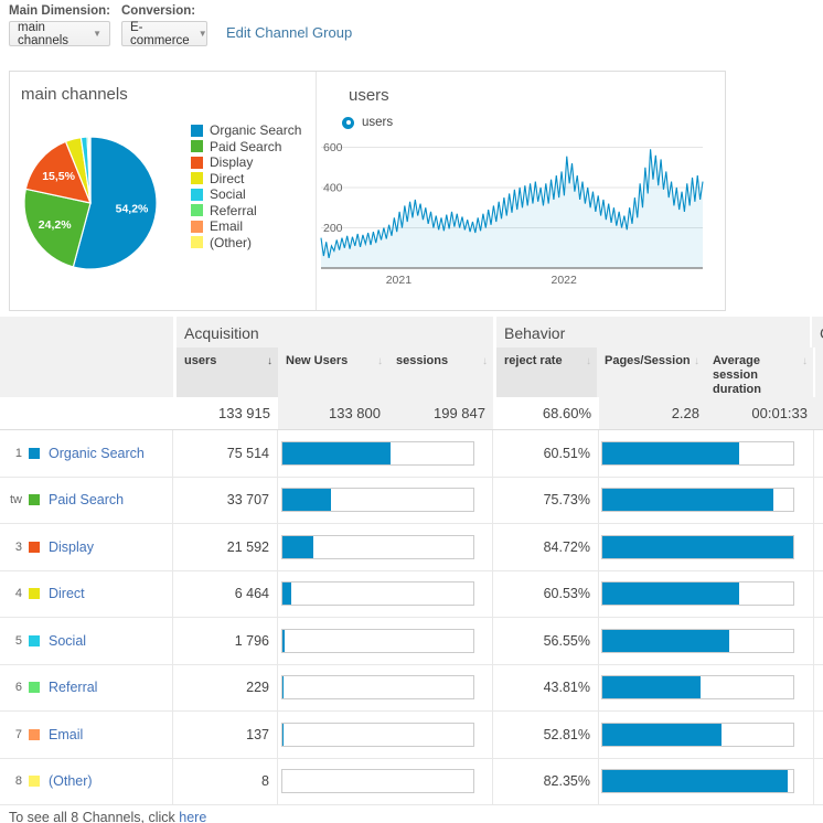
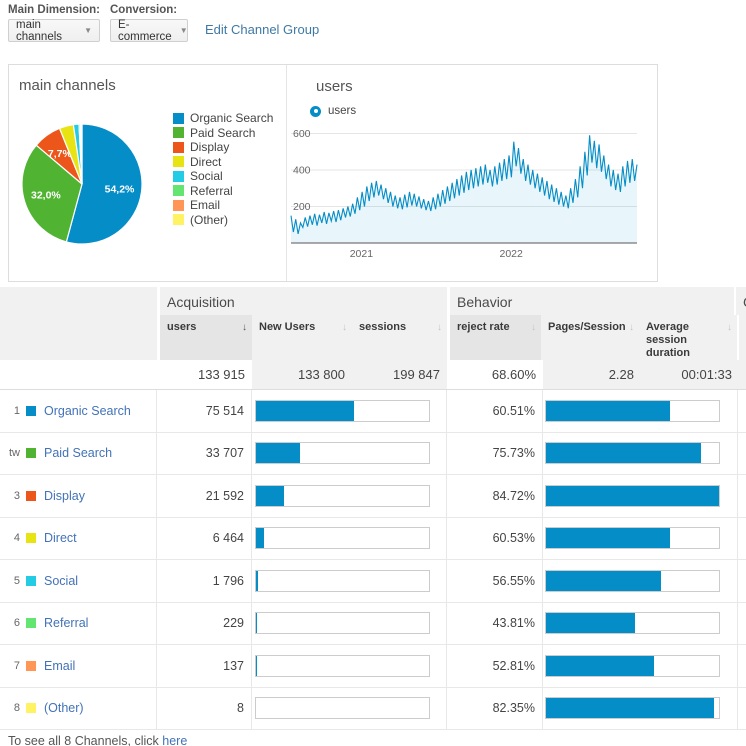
main channels/Paid Search: 24,2% -> 32,0%
main channels/Display: 15,5% -> 7,7%
